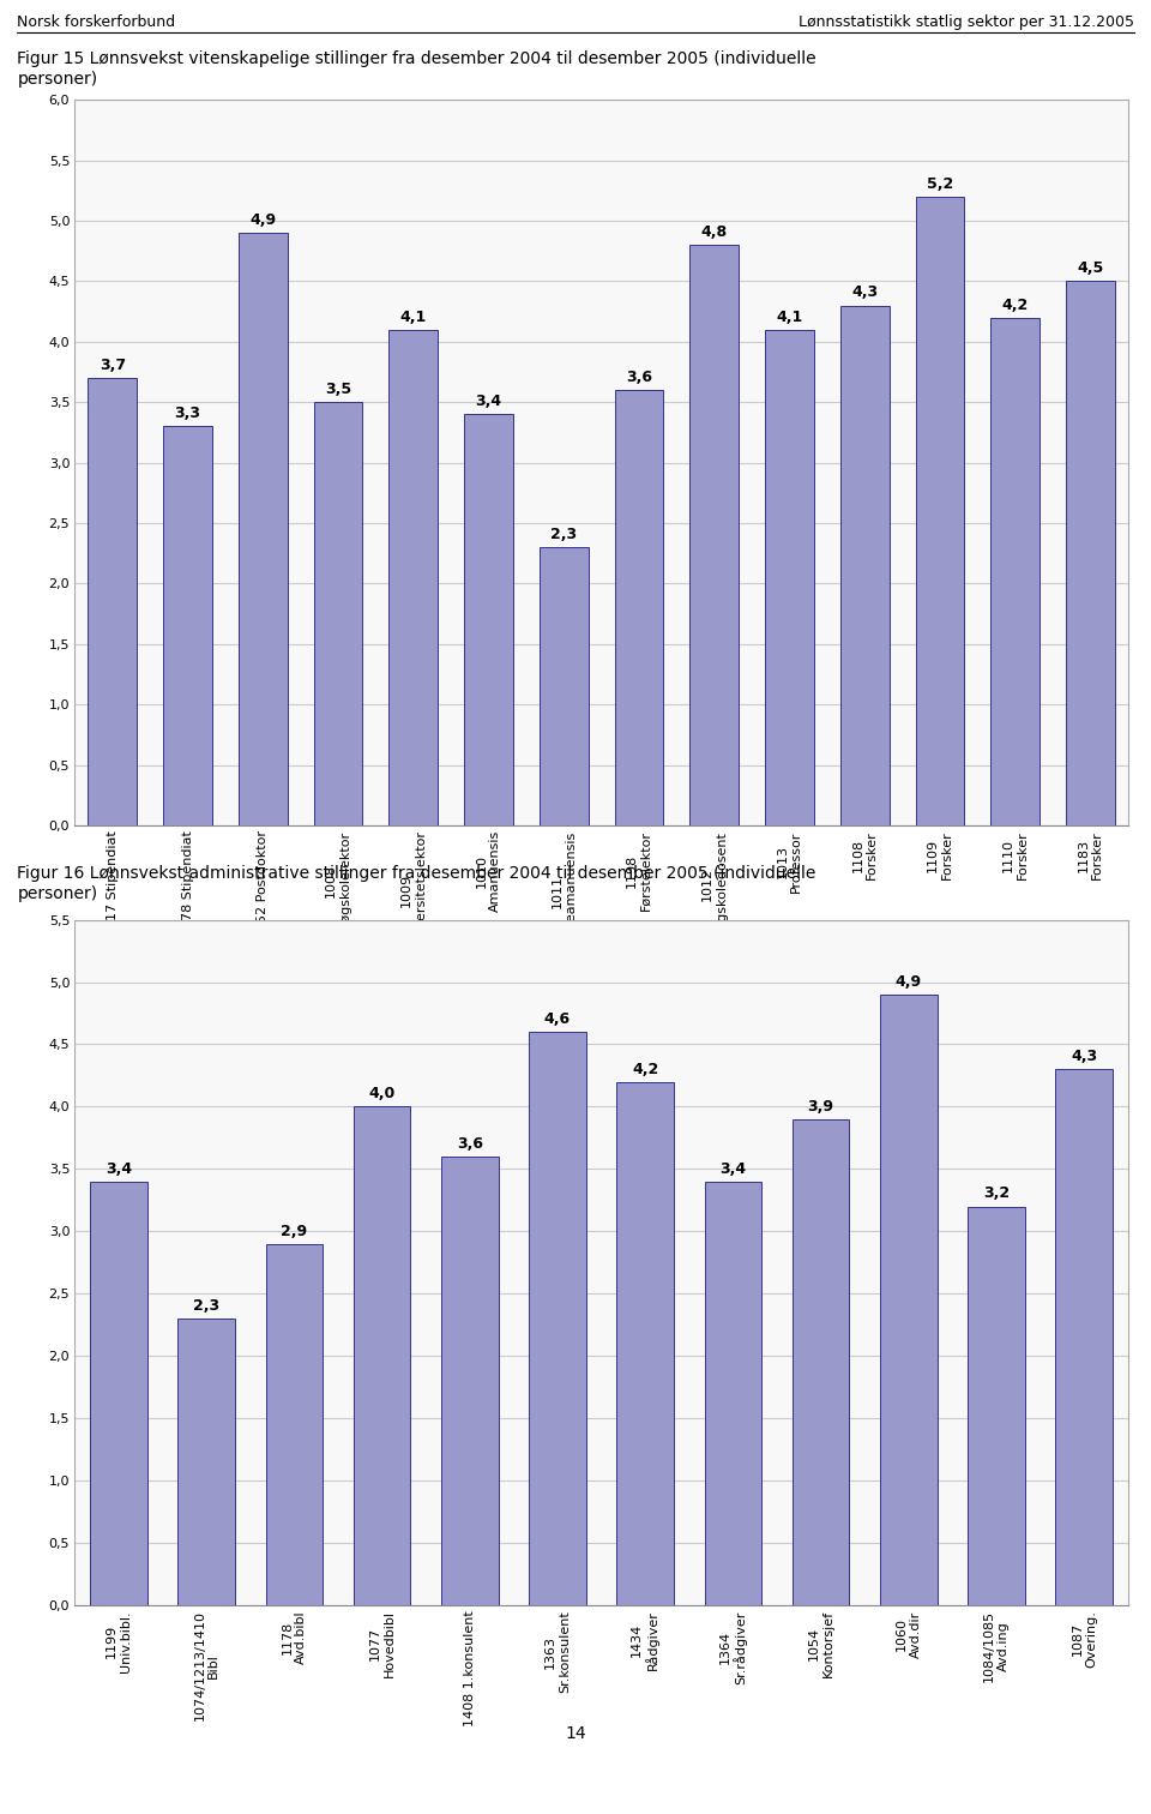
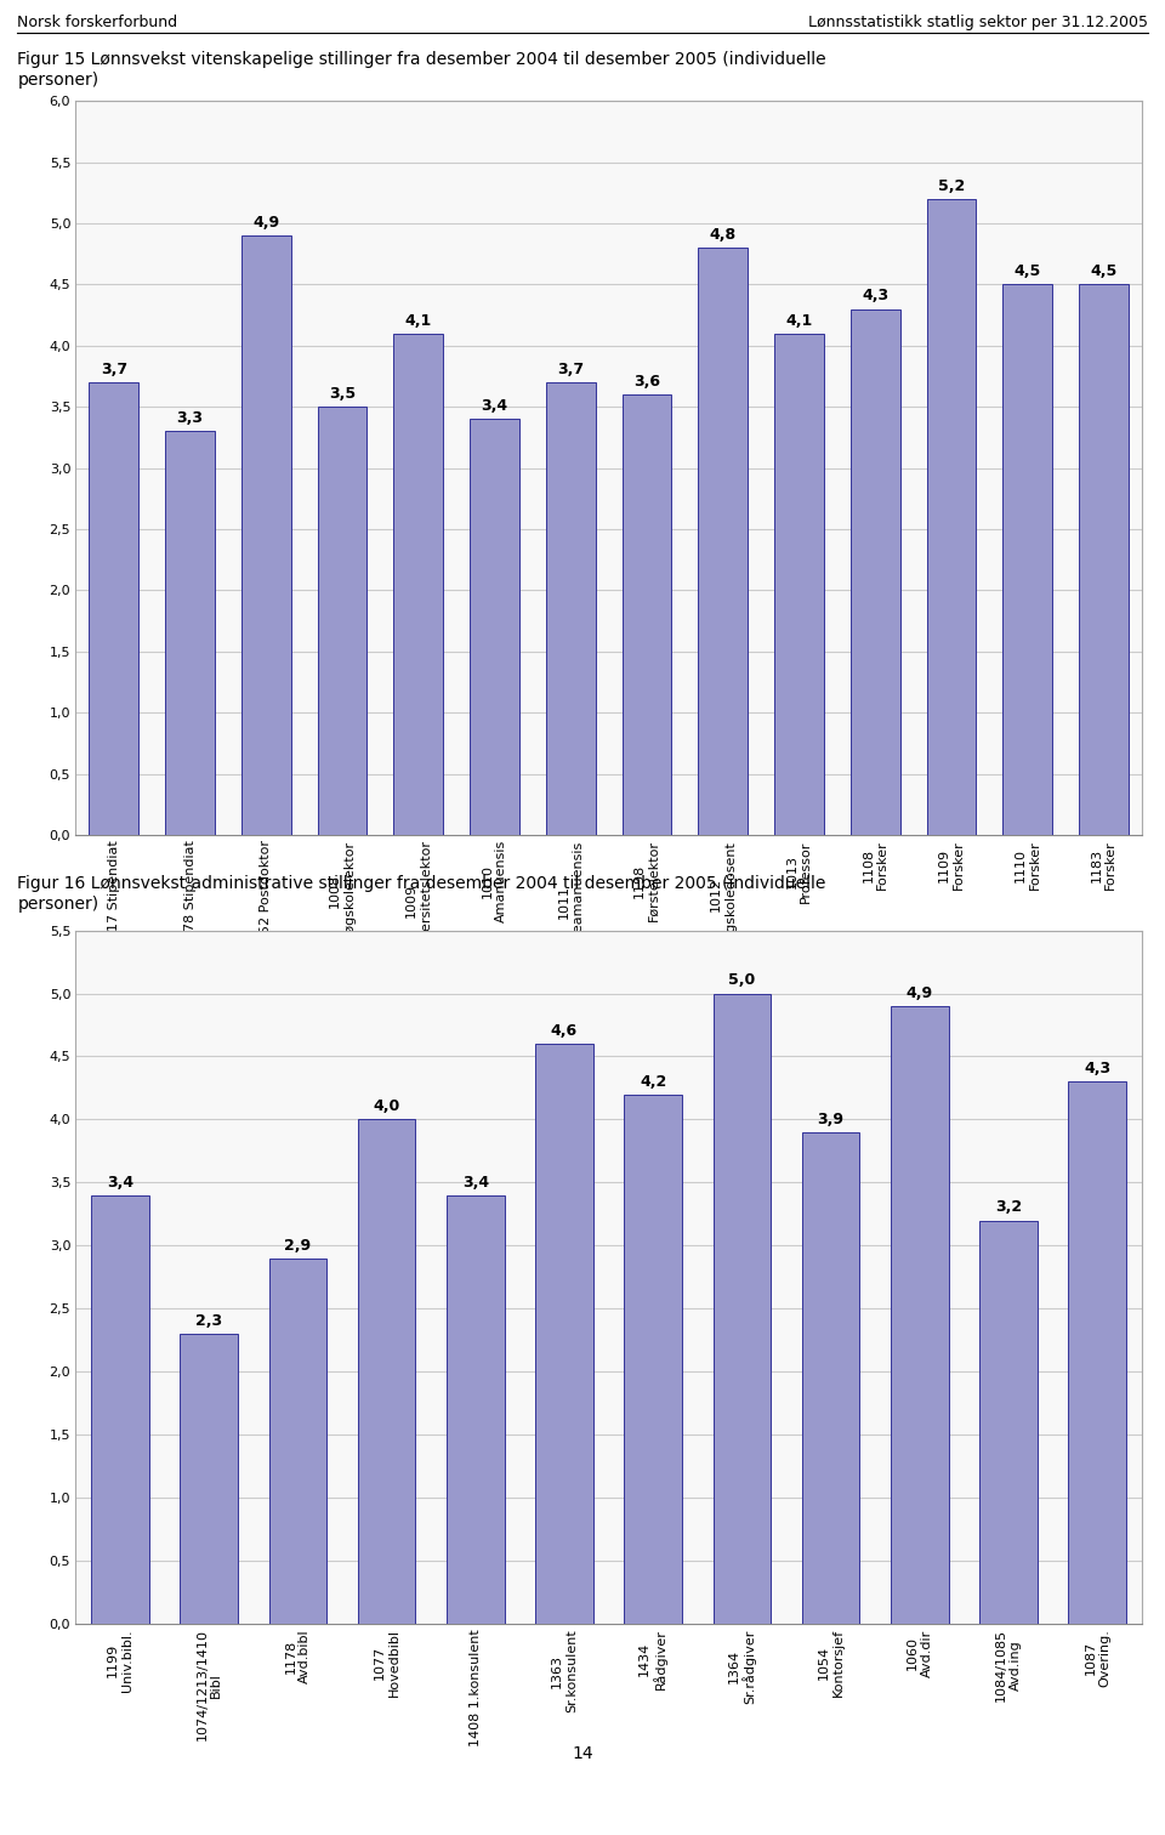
1011 Førsteamanuensis: 2,3 -> 3,7
1110 Forsker: 4,2 -> 4,5
1408 1.konsulent: 3,6 -> 3,4
1364 Sr.rådgiver: 3,4 -> 5,0
